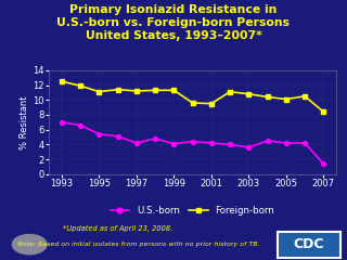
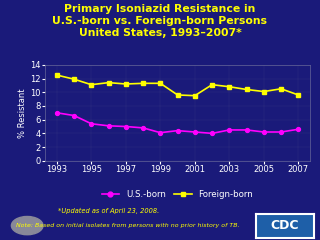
U.S.-born/1997: 4.2 -> 5.0
U.S.-born/2003: 3.6 -> 4.5
U.S.-born/2007: 1.4 -> 4.6
Foreign-born/2007: 8.4 -> 9.6
